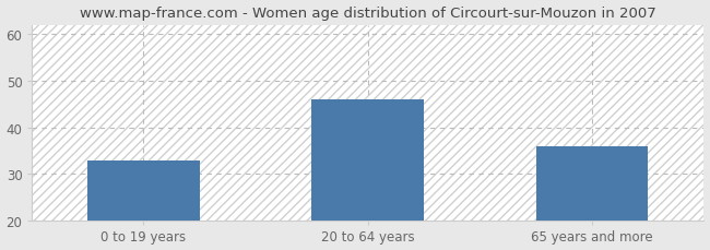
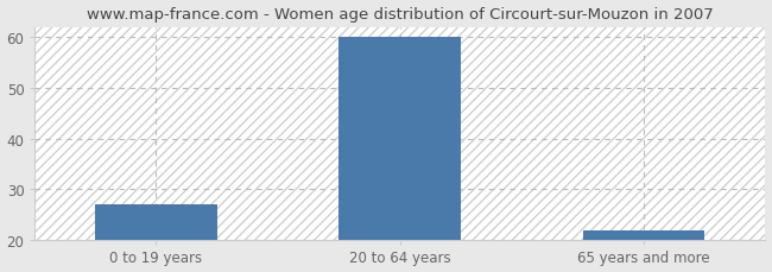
0 to 19 years: 33 -> 27
20 to 64 years: 46 -> 60
65 years and more: 36 -> 22
